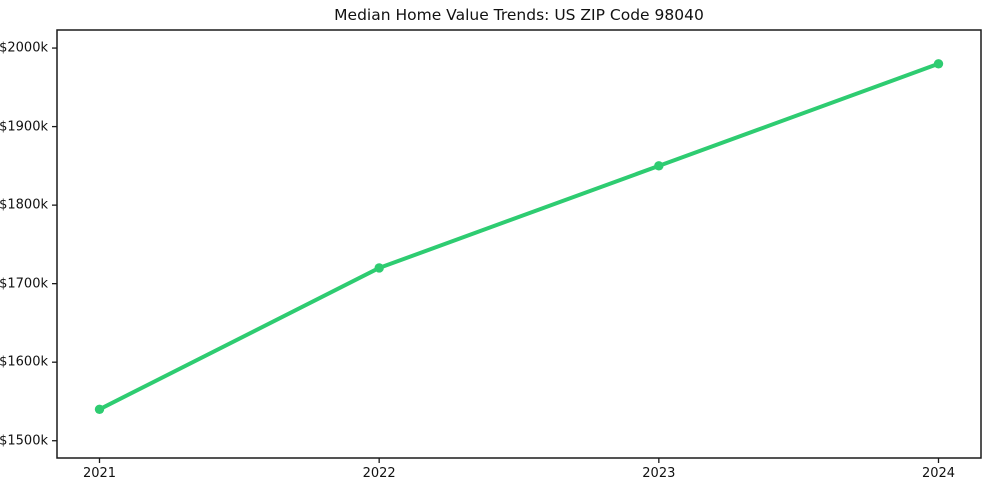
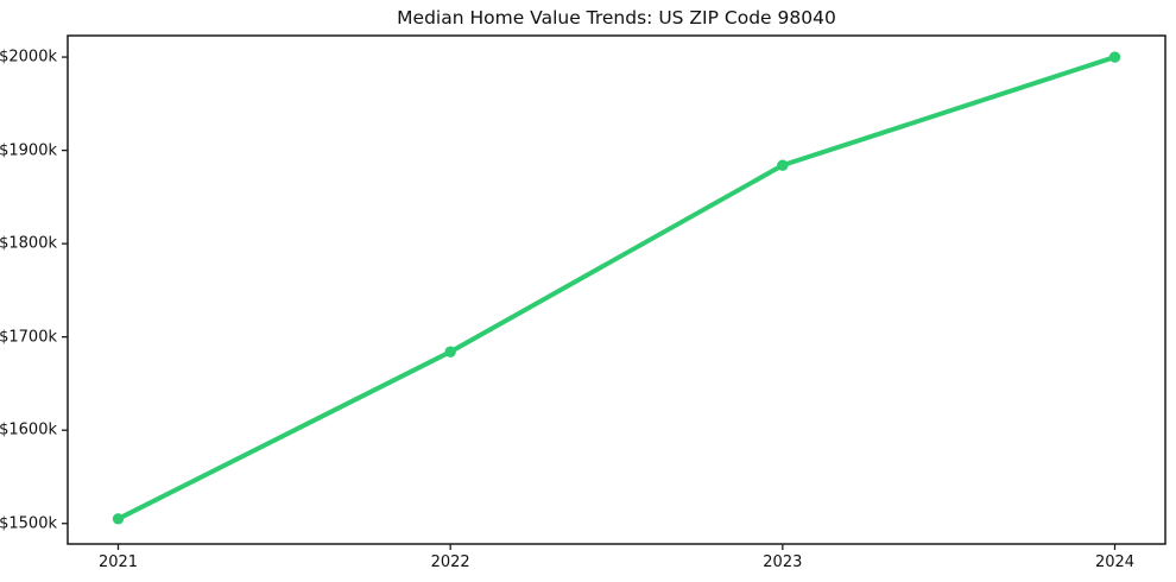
2021: $1540k -> $1500k
2022: $1720k -> $1680k
2023: $1850k -> $1880k
2024: $1980k -> $2000k
